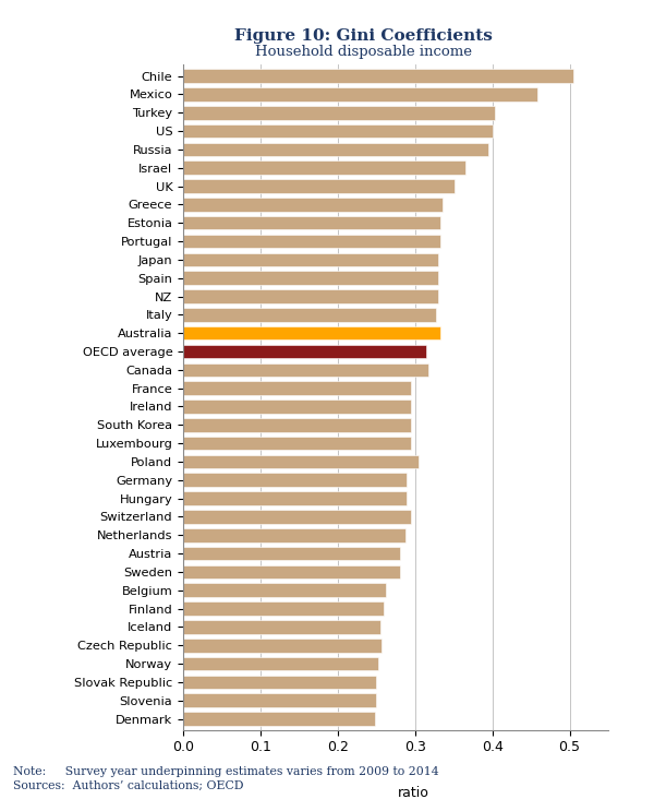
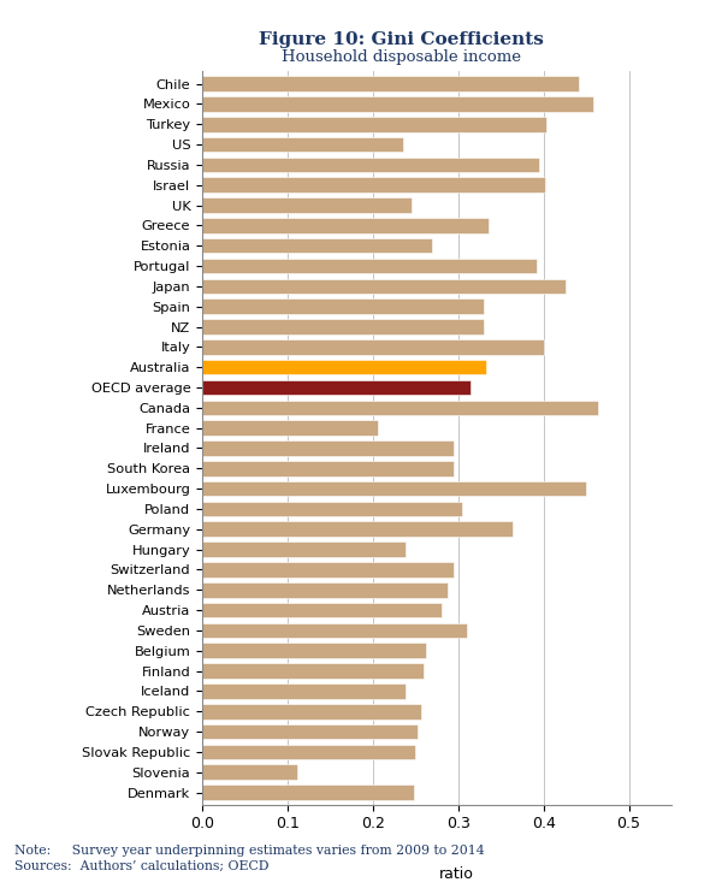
Chile: 0.505 -> 0.442
US: 0.401 -> 0.236
Israel: 0.365 -> 0.402
UK: 0.351 -> 0.246
Estonia: 0.333 -> 0.270
Portugal: 0.333 -> 0.392
Japan: 0.330 -> 0.426
Italy: 0.327 -> 0.400
Canada: 0.318 -> 0.464
France: 0.295 -> 0.206
Luxembourg: 0.295 -> 0.450
Germany: 0.289 -> 0.364
Hungary: 0.289 -> 0.238
Sweden: 0.281 -> 0.310
Iceland: 0.255 -> 0.238
Slovenia: 0.249 -> 0.112
